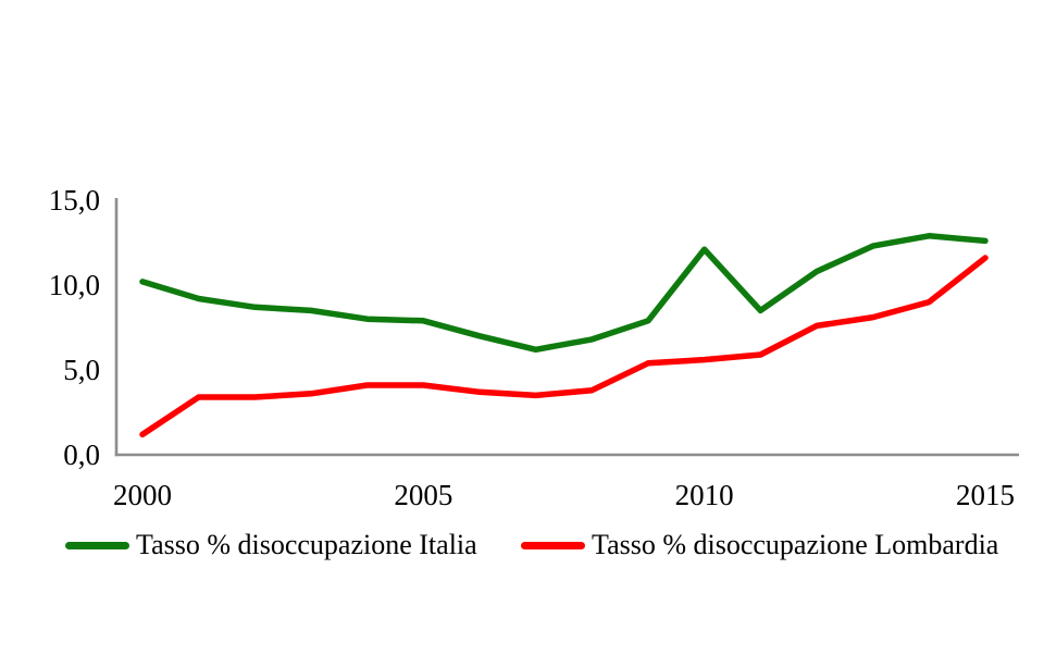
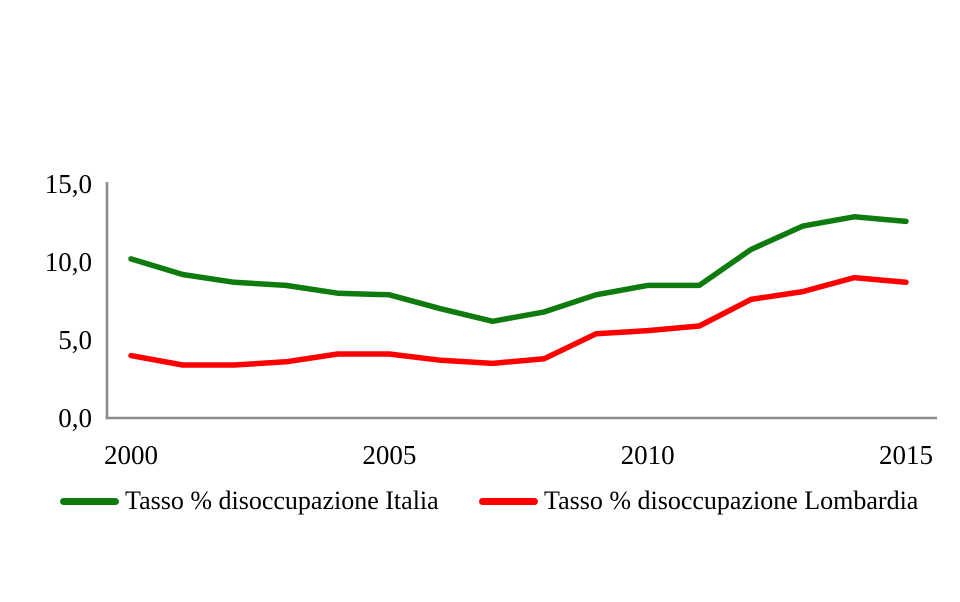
Tasso % disoccupazione Lombardia/2000: 1,2 -> 4,0
Tasso % disoccupazione Italia/2010: 12,1 -> 8,5
Tasso % disoccupazione Lombardia/2015: 11,6 -> 8,7
